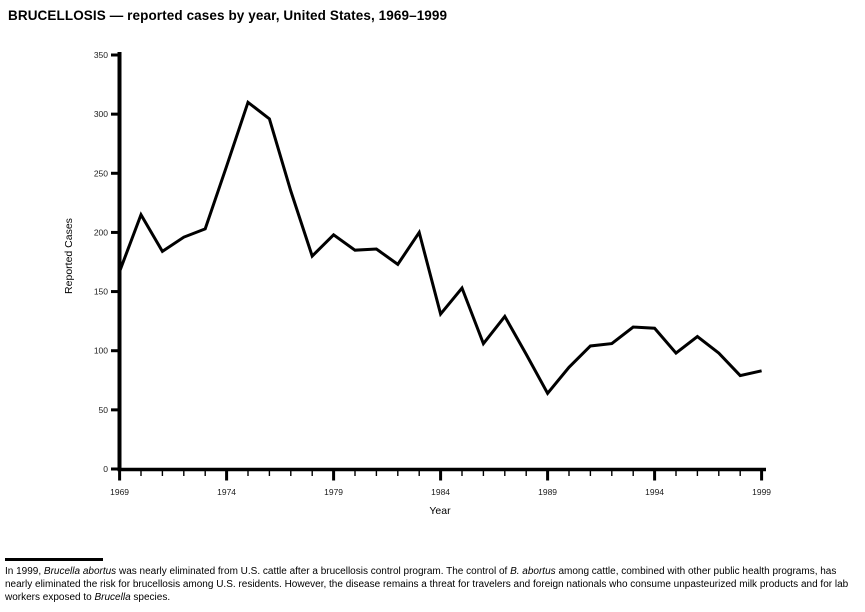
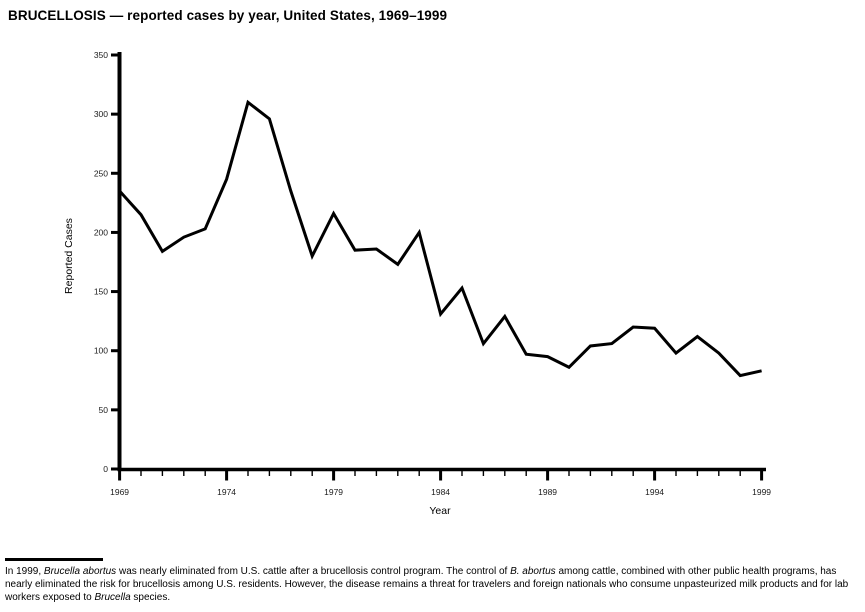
1969: 167 -> 235
1974: 256 -> 245
1979: 198 -> 216
1989: 64 -> 95
